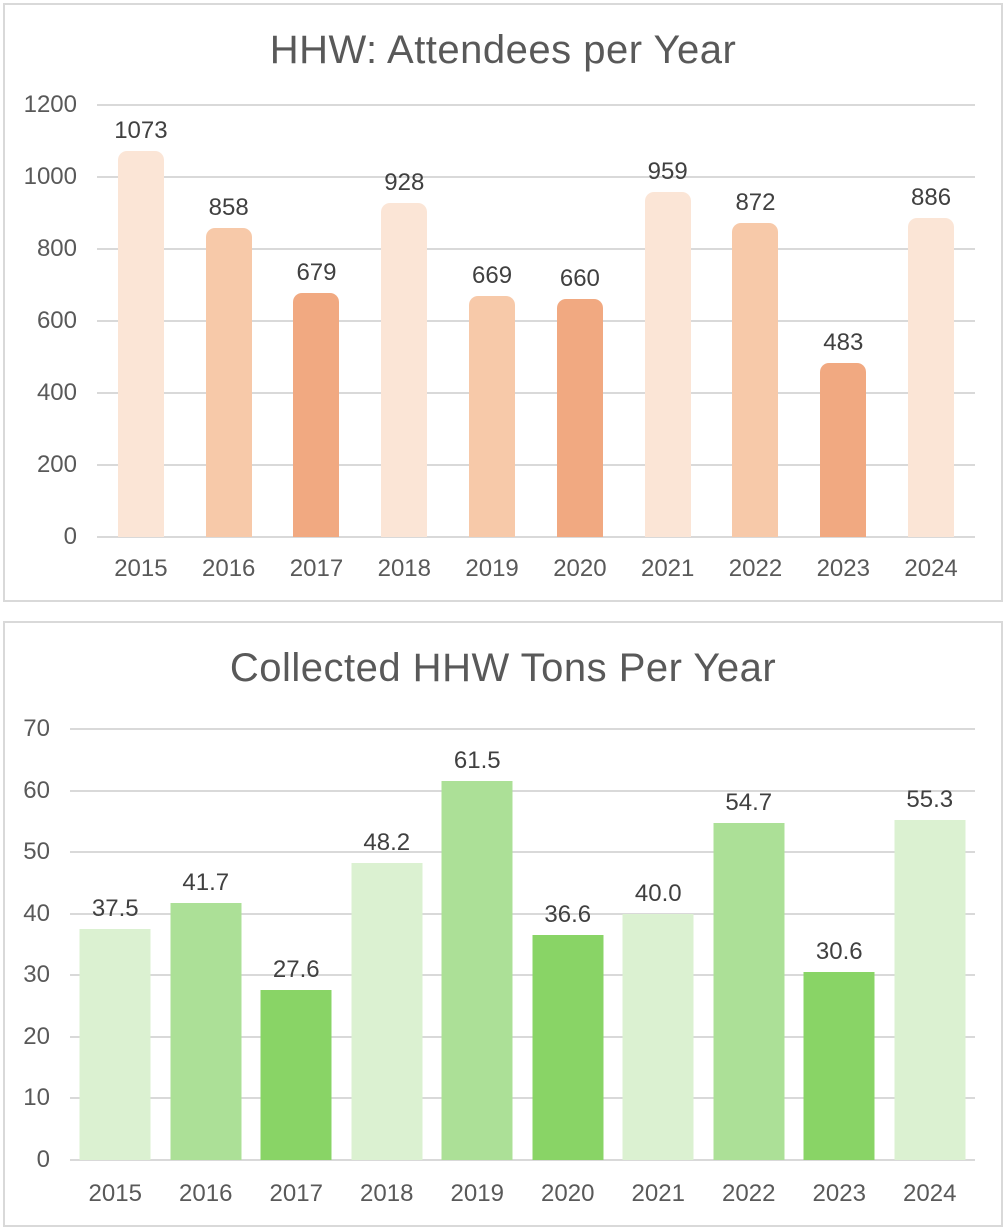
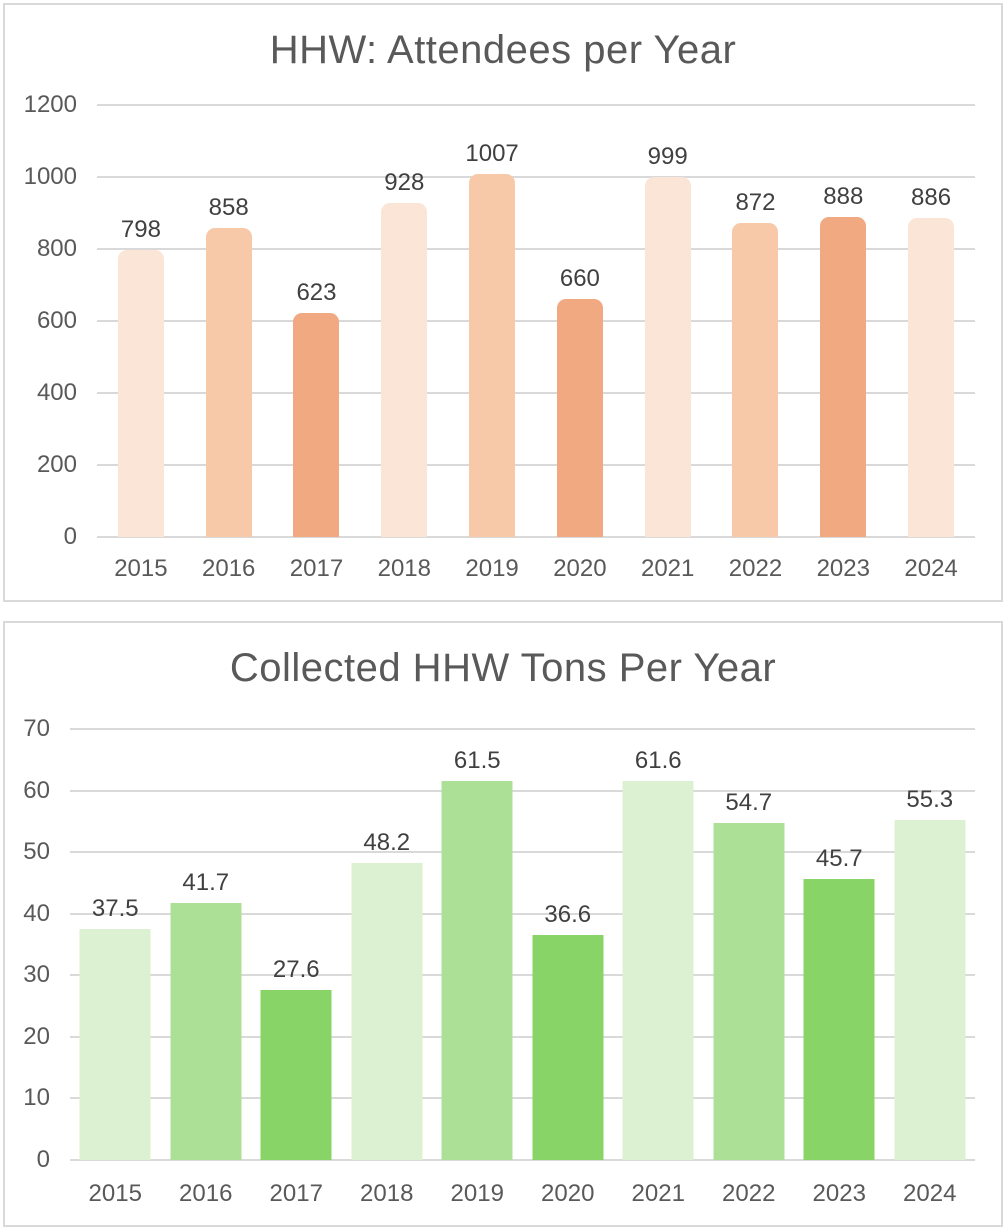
HHW: Attendees per Year/2015: 1073 -> 798
HHW: Attendees per Year/2017: 679 -> 623
HHW: Attendees per Year/2019: 669 -> 1007
HHW: Attendees per Year/2021: 959 -> 999
HHW: Attendees per Year/2023: 483 -> 888
Collected HHW Tons Per Year/2021: 40.0 -> 61.6
Collected HHW Tons Per Year/2023: 30.6 -> 45.7
